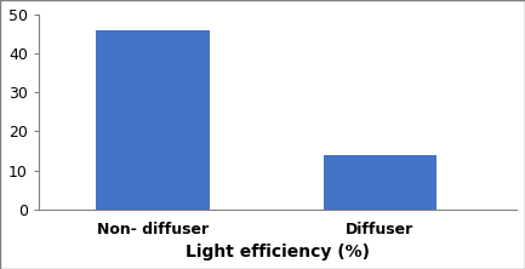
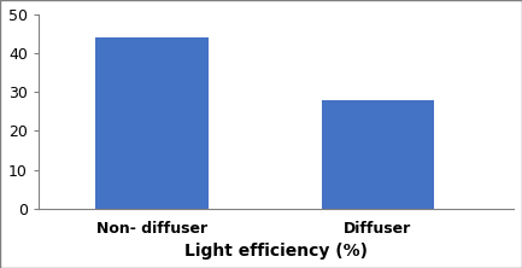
Non- diffuser: 46 -> 44
Diffuser: 14 -> 28
